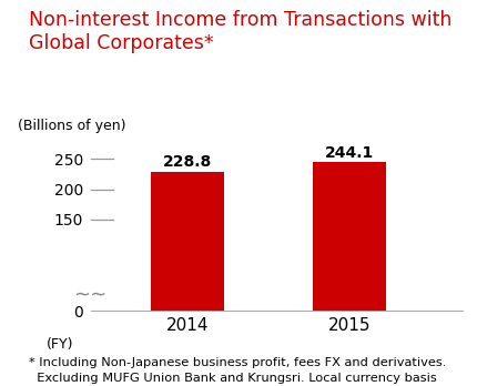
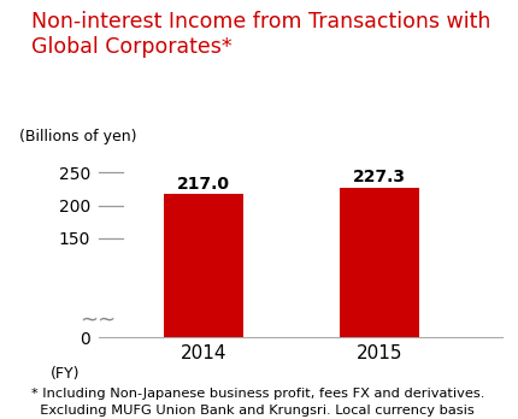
2014: 228.8 -> 217.0
2015: 244.1 -> 227.3
